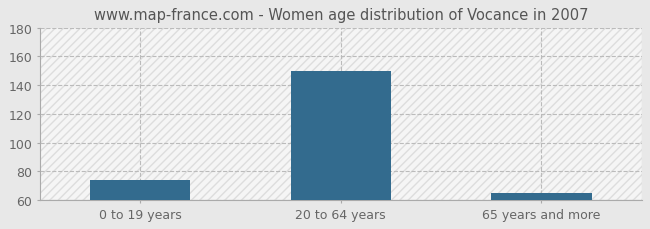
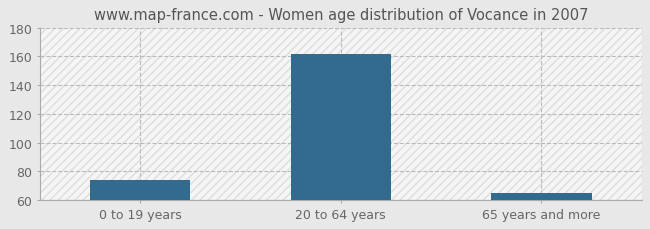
20 to 64 years: 150 -> 162
